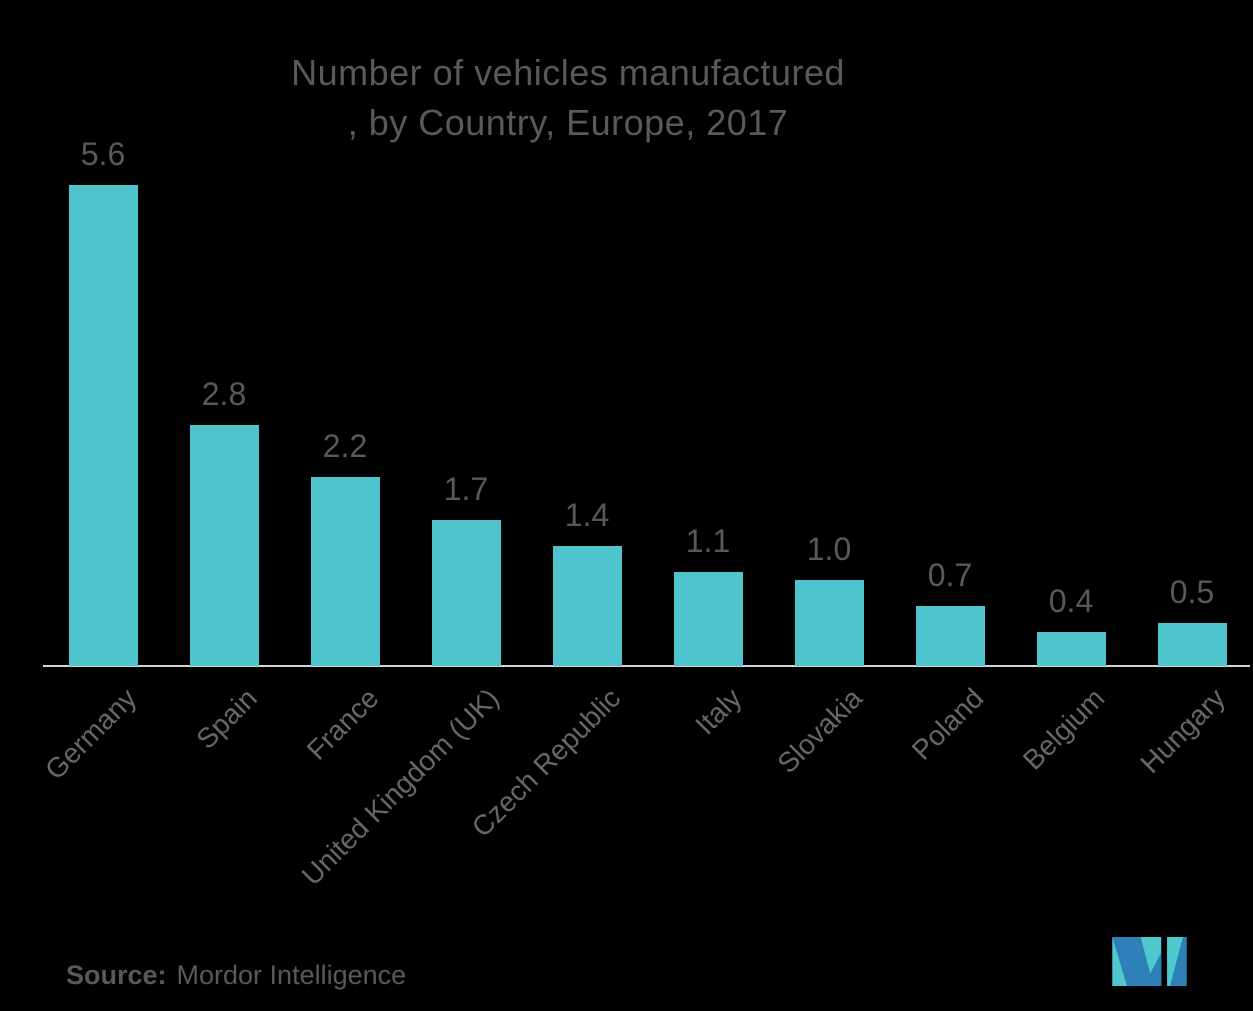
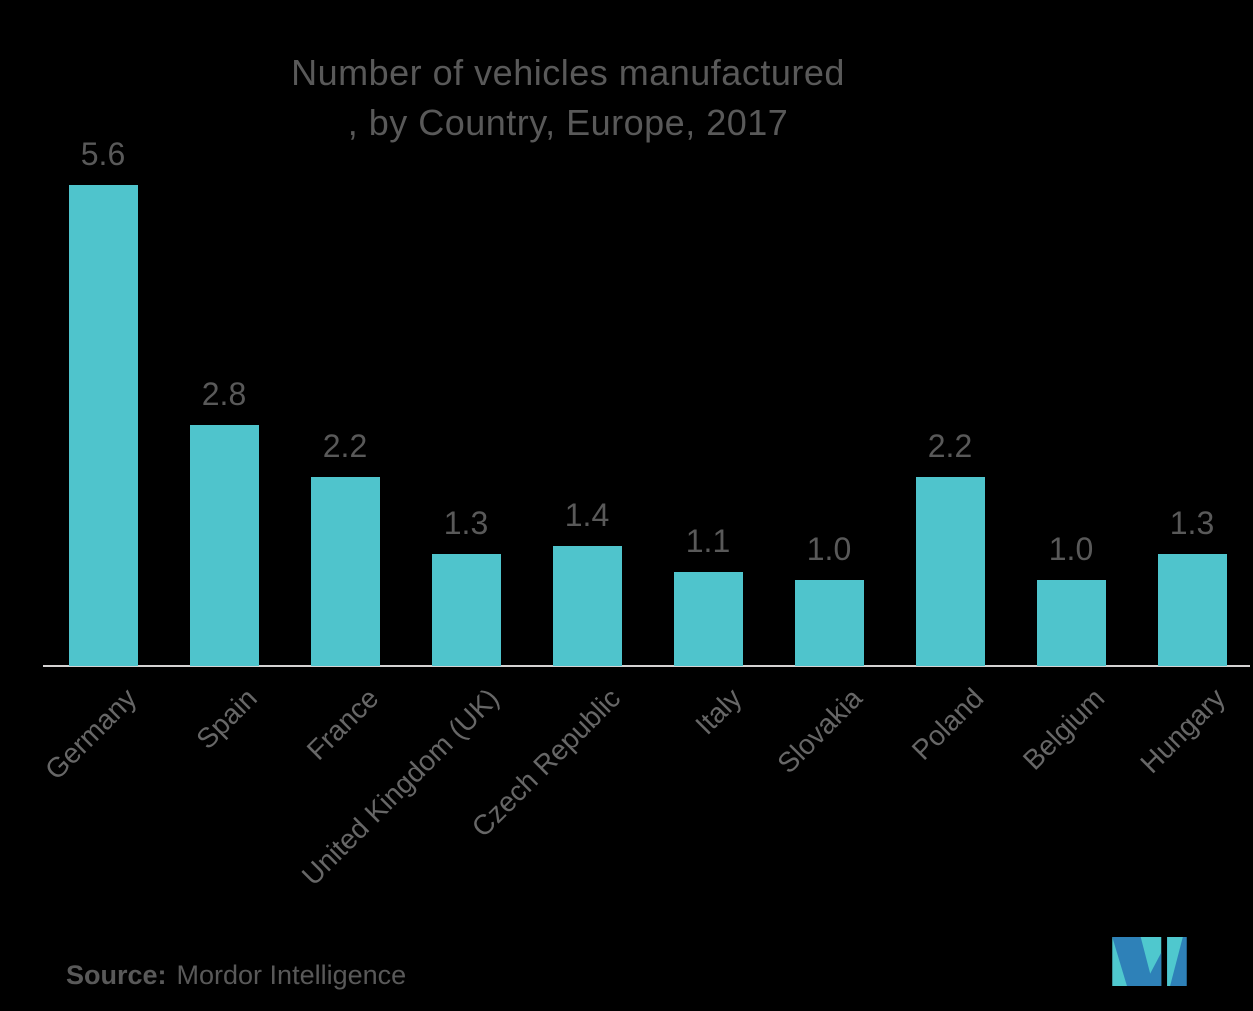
United Kingdom (UK): 1.7 -> 1.3
Poland: 0.7 -> 2.2
Belgium: 0.4 -> 1.0
Hungary: 0.5 -> 1.3
